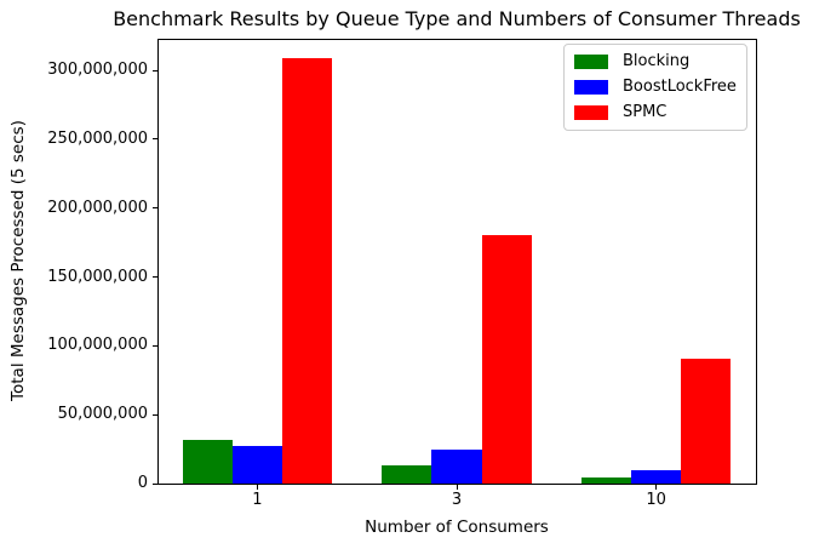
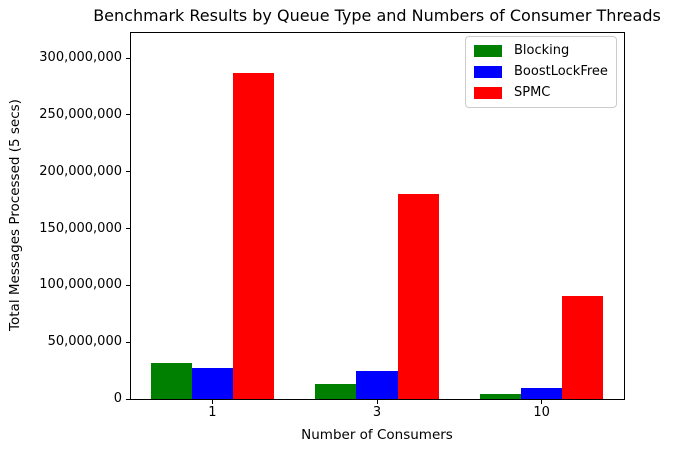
SPMC/1: 309000000 -> 287000000
